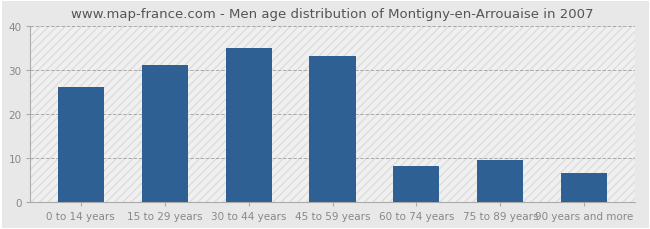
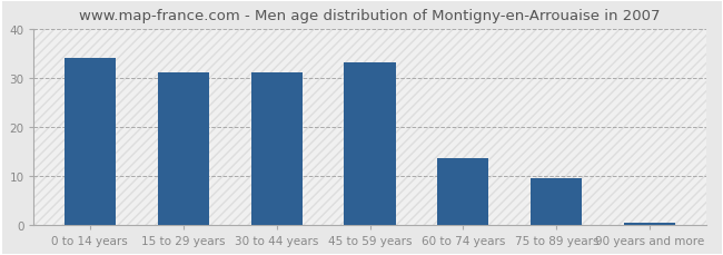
0 to 14 years: 26.0 -> 34.0
30 to 44 years: 35.0 -> 31.0
60 to 74 years: 8.0 -> 13.5
90 years and more: 6.5 -> 0.4
